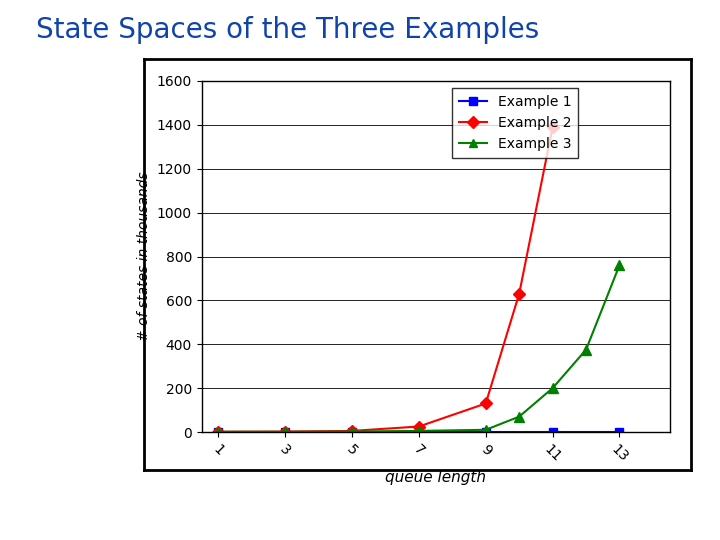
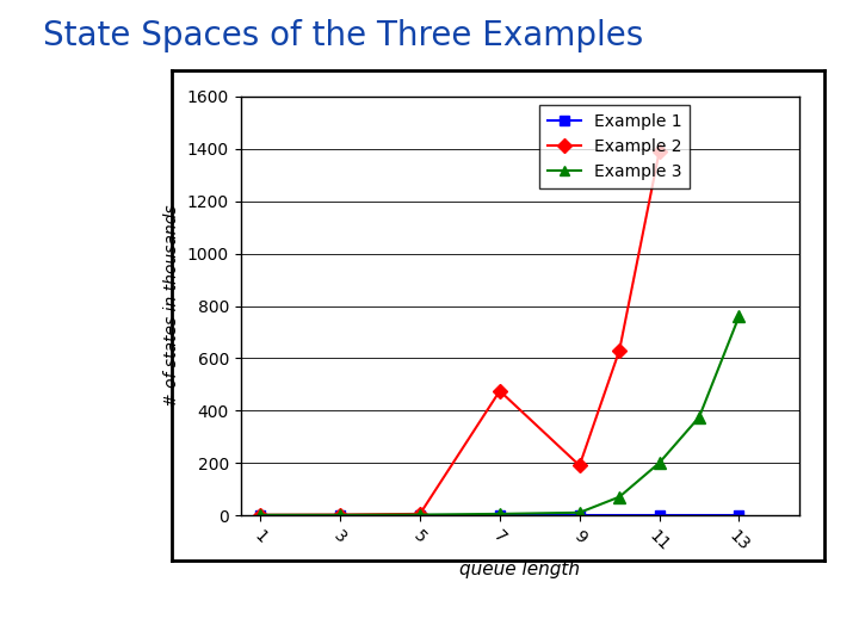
Example 2/7: 25 -> 475
Example 2/9: 130 -> 190
